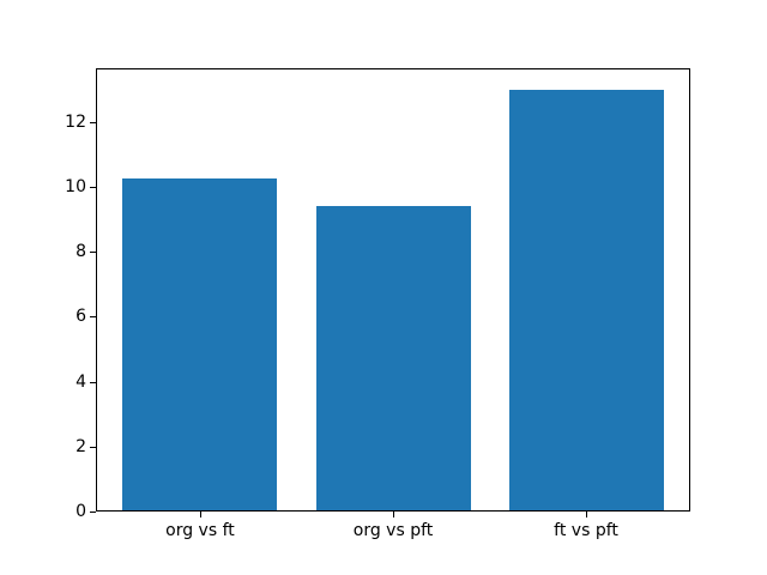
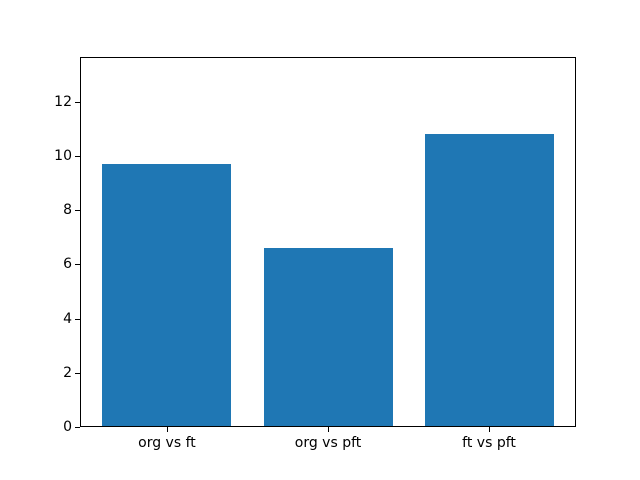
org vs ft: 10.2 -> 9.7
org vs pft: 9.4 -> 6.6
ft vs pft: 13.0 -> 10.8
